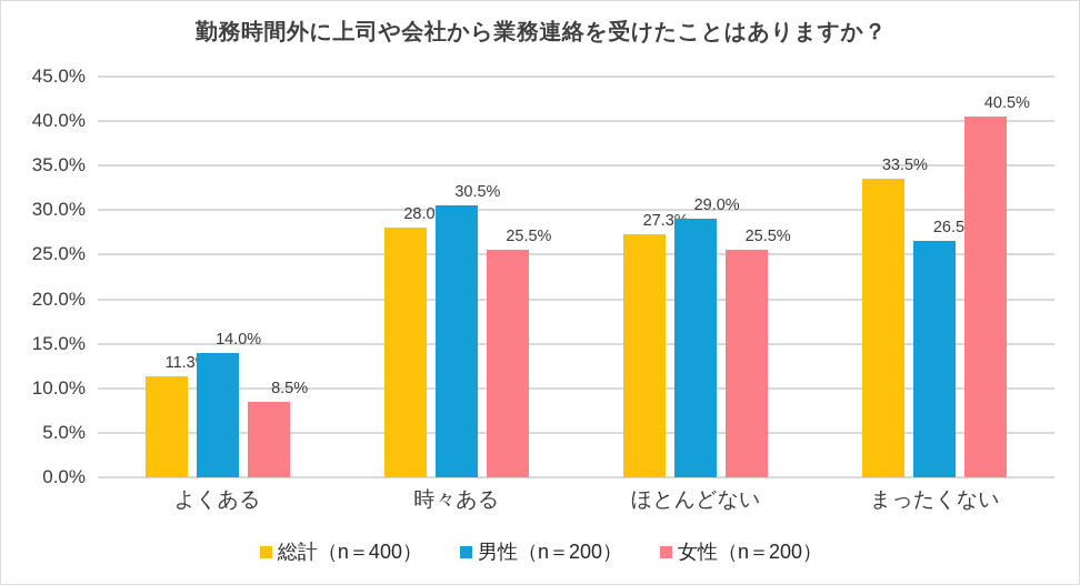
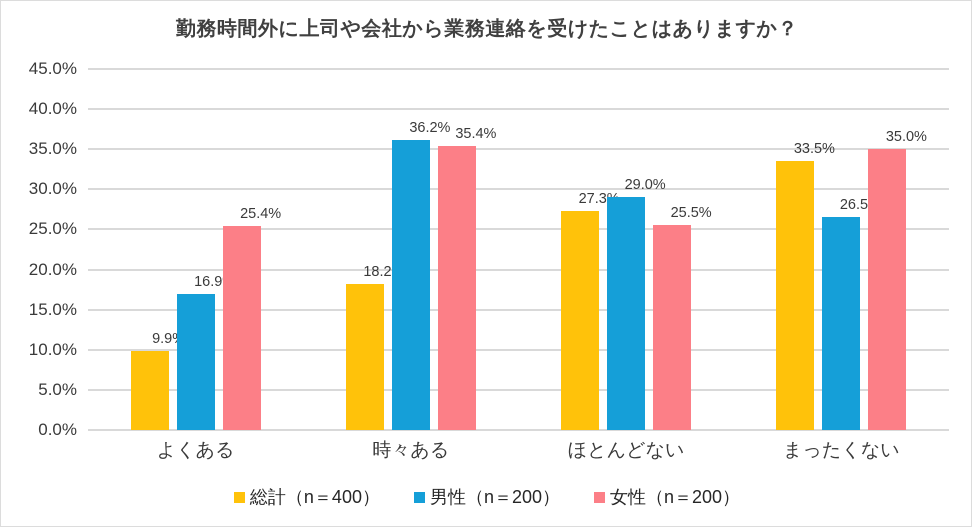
総計（n＝400）/よくある: 11.3% -> 9.9%
男性（n＝200）/よくある: 14.0% -> 16.9%
女性（n＝200）/よくある: 8.5% -> 25.4%
総計（n＝400）/時々ある: 28.0% -> 18.2%
男性（n＝200）/時々ある: 30.5% -> 36.2%
女性（n＝200）/時々ある: 25.5% -> 35.4%
女性（n＝200）/まったくない: 40.5% -> 35.0%
